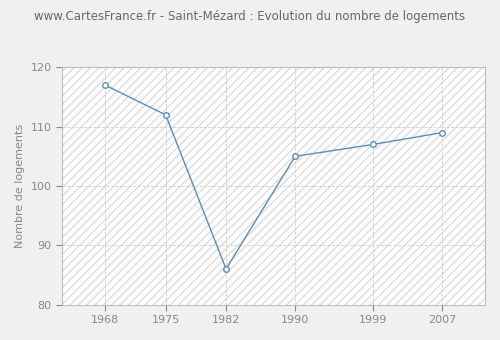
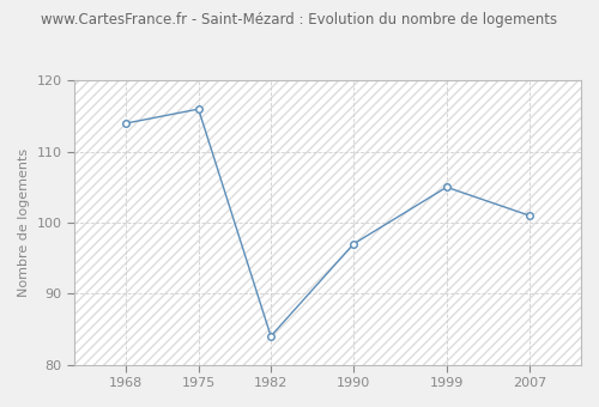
1968: 117 -> 114
1975: 112 -> 116
1982: 86 -> 84
1990: 105 -> 97
1999: 107 -> 105
2007: 109 -> 101
